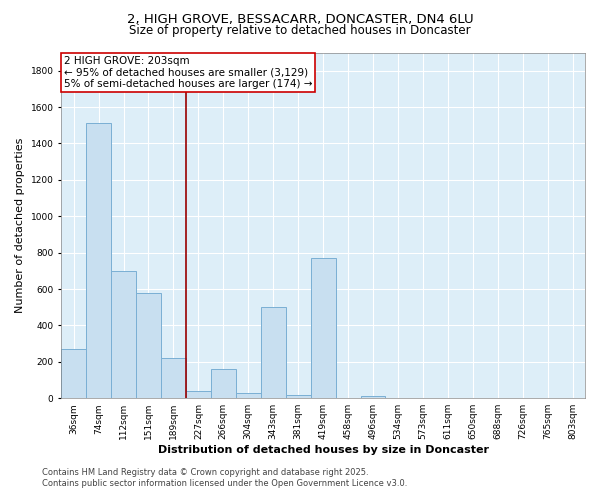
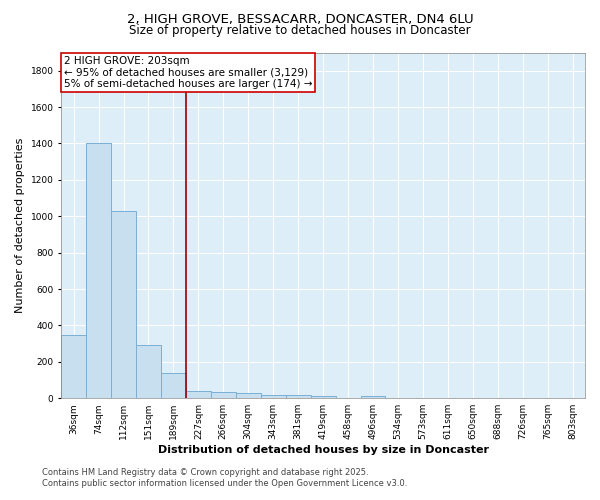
36sqm: 270 -> 350
74sqm: 1510 -> 1400
112sqm: 700 -> 1030
151sqm: 580 -> 290
189sqm: 220 -> 140
266sqm: 160 -> 40
343sqm: 500 -> 20
419sqm: 770 -> 10
